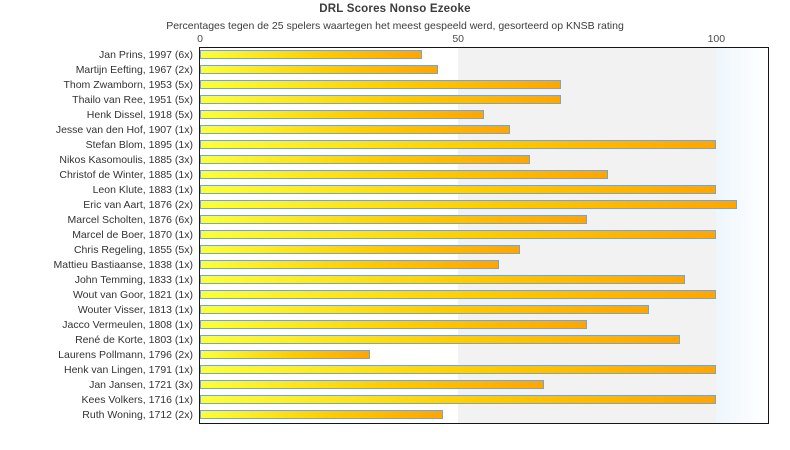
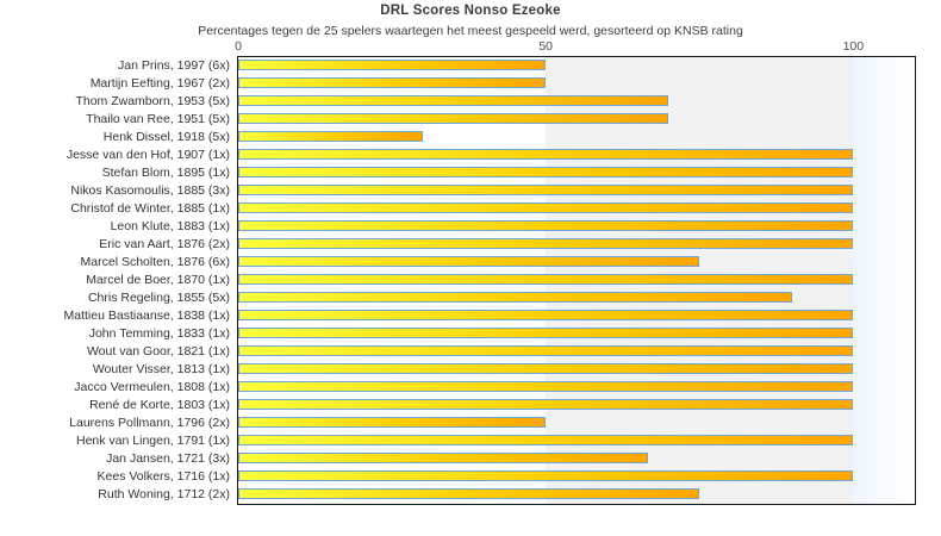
Jan Prins, 1997 (6x): 43 -> 50
Martijn Eefting, 1967 (2x): 46 -> 50
Henk Dissel, 1918 (5x): 55 -> 30
Jesse van den Hof, 1907 (1x): 60 -> 100
Nikos Kasomoulis, 1885 (3x): 64 -> 100
Christof de Winter, 1885 (1x): 79 -> 100
Eric van Aart, 1876 (2x): 104 -> 100
Chris Regeling, 1855 (5x): 62 -> 90
Mattieu Bastiaanse, 1838 (1x): 58 -> 100
John Temming, 1833 (1x): 94 -> 100
Wouter Visser, 1813 (1x): 87 -> 100
Jacco Vermeulen, 1808 (1x): 75 -> 100
René de Korte, 1803 (1x): 93 -> 100
Laurens Pollmann, 1796 (2x): 33 -> 50
Ruth Woning, 1712 (2x): 47 -> 75
